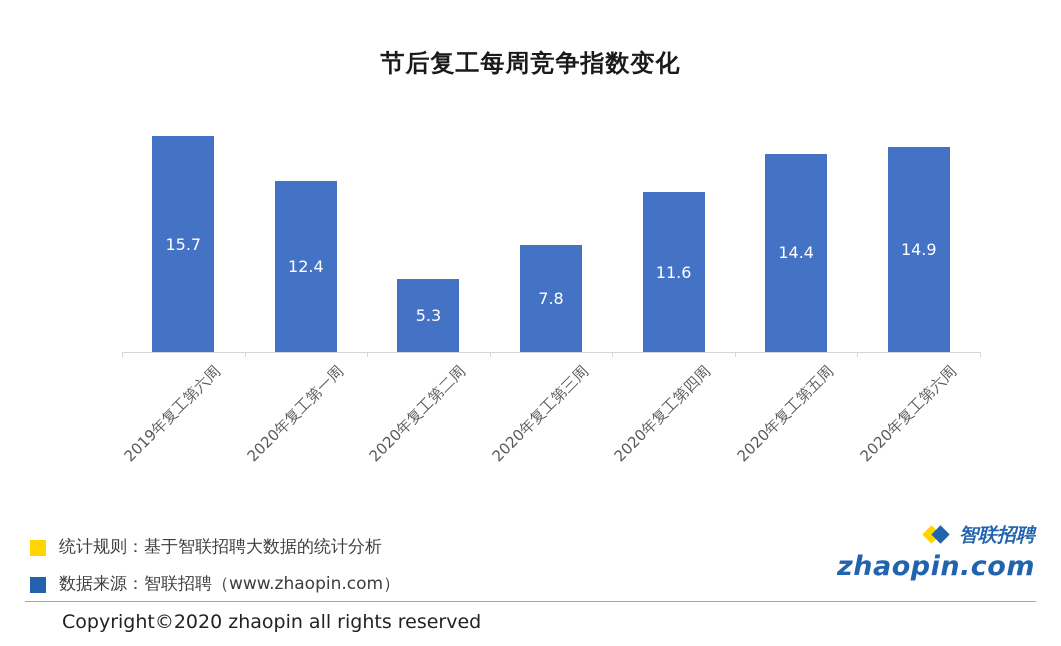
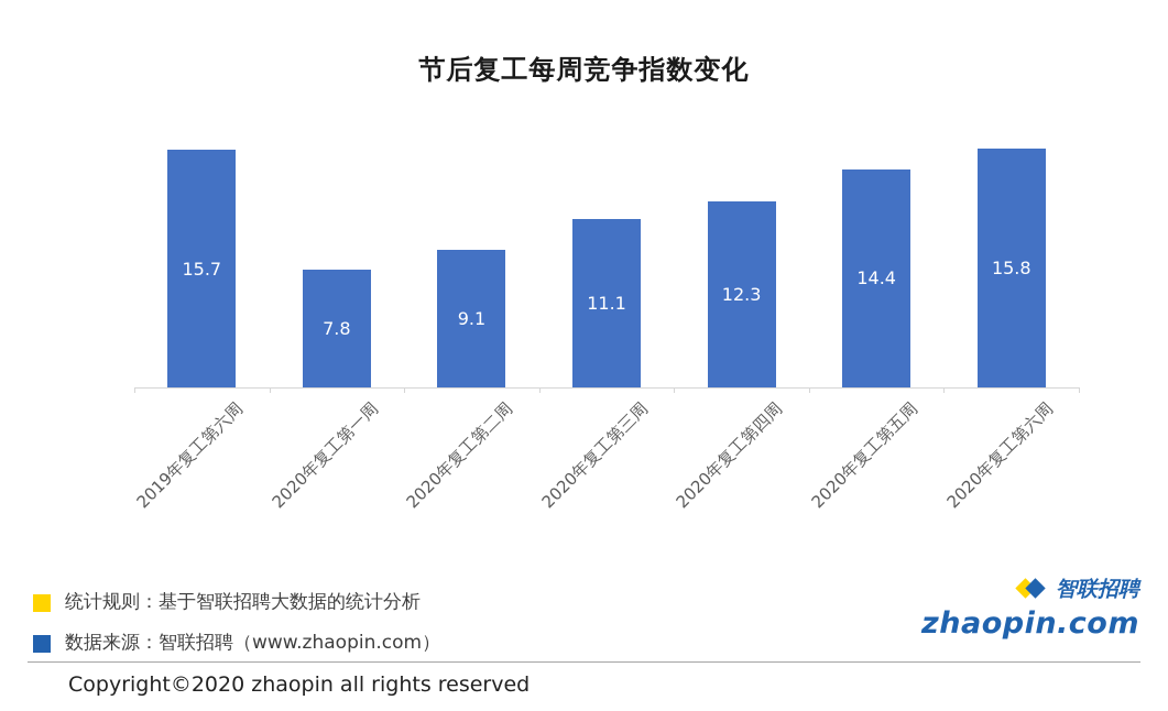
2020年复工第一周: 12.4 -> 7.8
2020年复工第二周: 5.3 -> 9.1
2020年复工第三周: 7.8 -> 11.1
2020年复工第四周: 11.6 -> 12.3
2020年复工第六周: 14.9 -> 15.8
